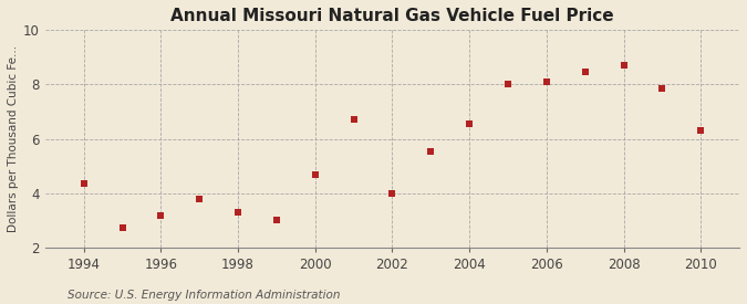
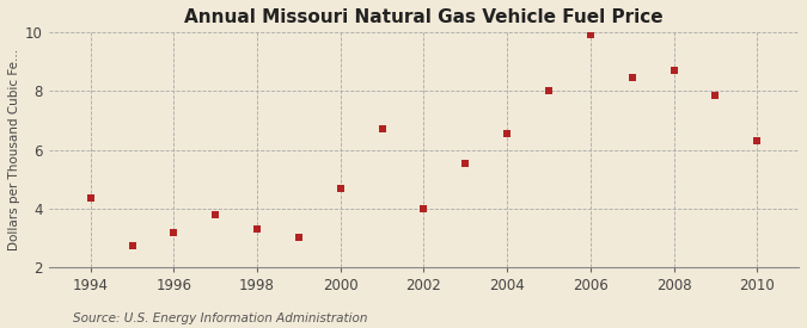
2006: 8.10 -> 9.94
